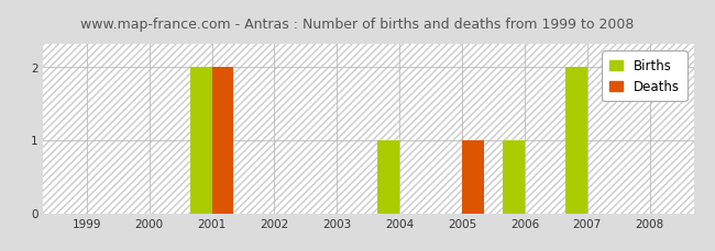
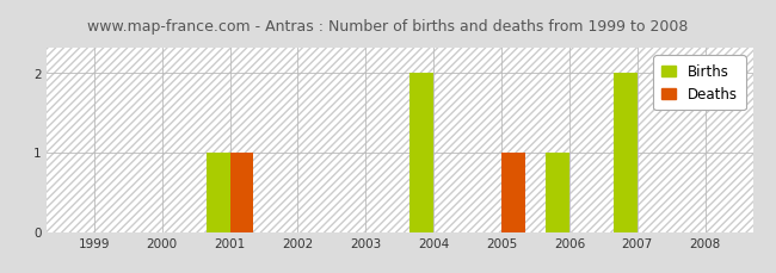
Births/2001: 2 -> 1
Deaths/2001: 2 -> 1
Births/2004: 1 -> 2
